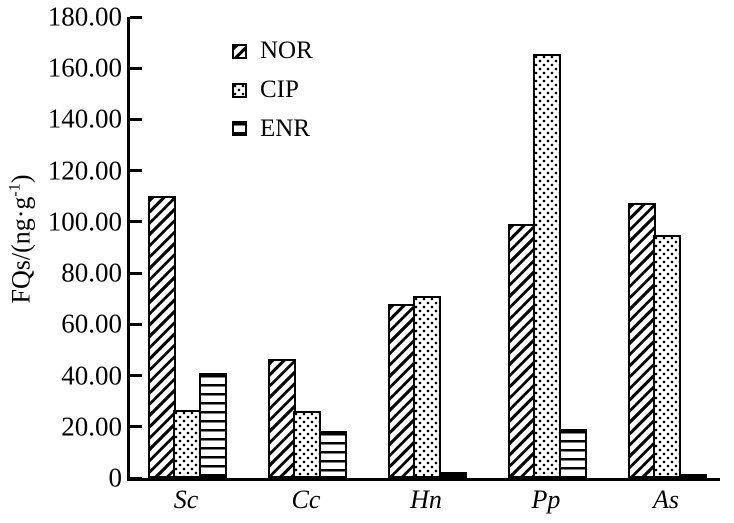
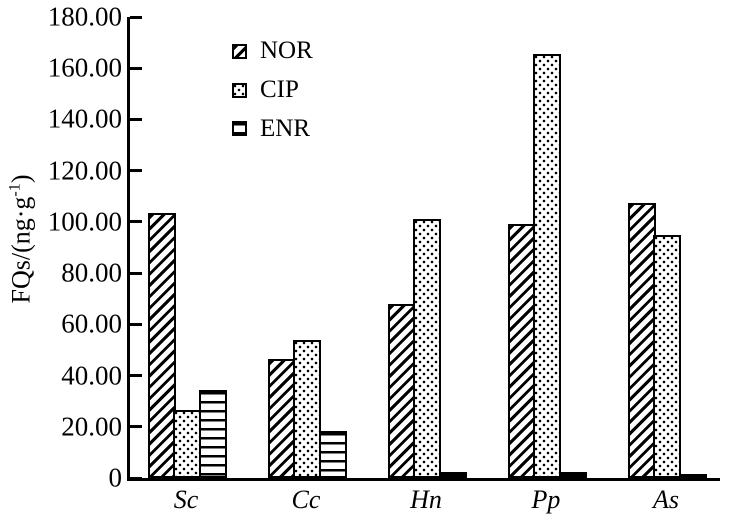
NOR/Sc: 110 -> 103
ENR/Sc: 41 -> 34
CIP/Cc: 26 -> 54
CIP/Hn: 71 -> 101
ENR/Pp: 19 -> 2
